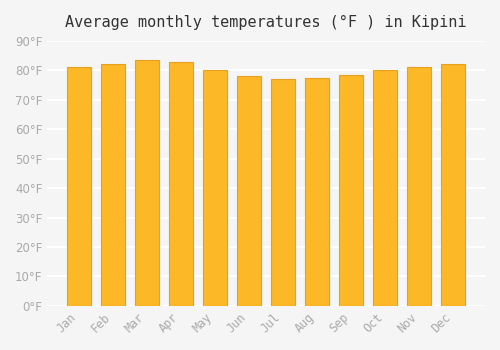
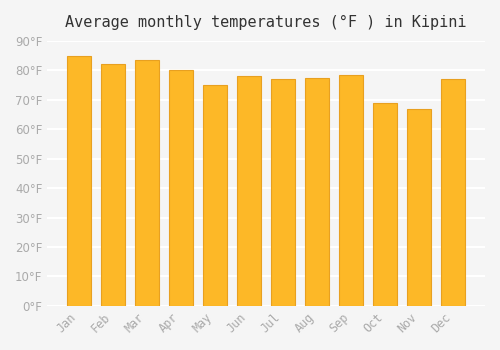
Jan: 81.0°F -> 85.0°F
Apr: 83.0°F -> 80.0°F
May: 80.0°F -> 75.0°F
Oct: 80.0°F -> 69.0°F
Nov: 81.0°F -> 67.0°F
Dec: 82.0°F -> 77.0°F
